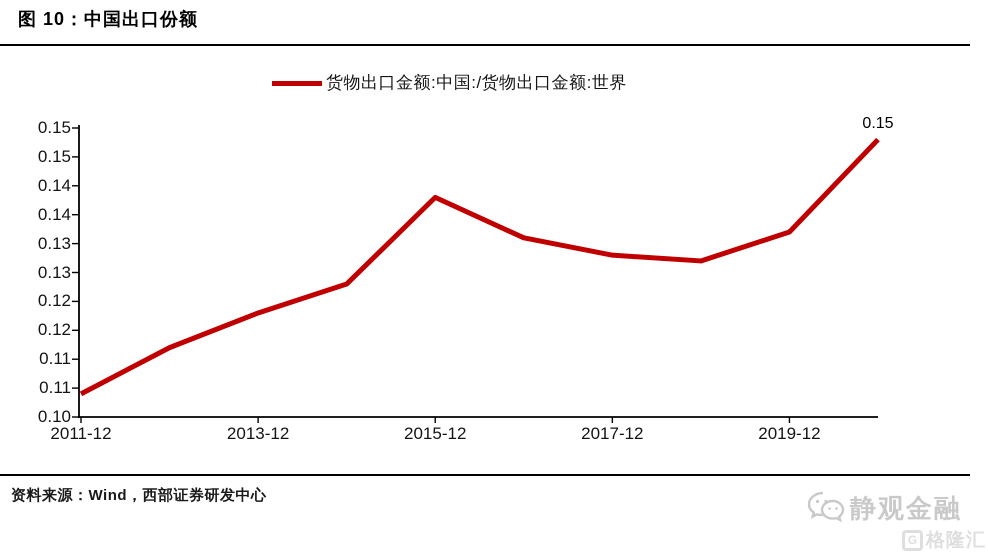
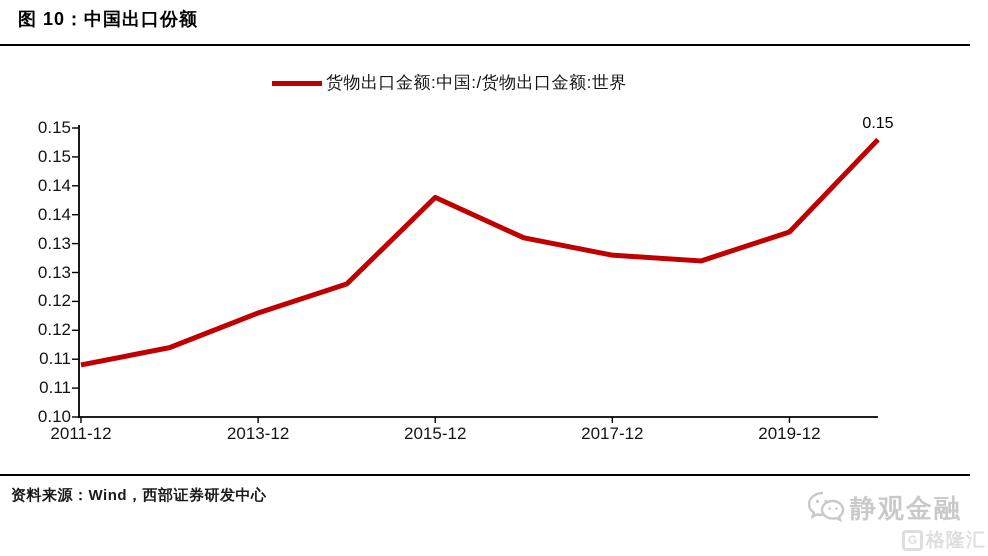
2011-12: 0.104 -> 0.109
